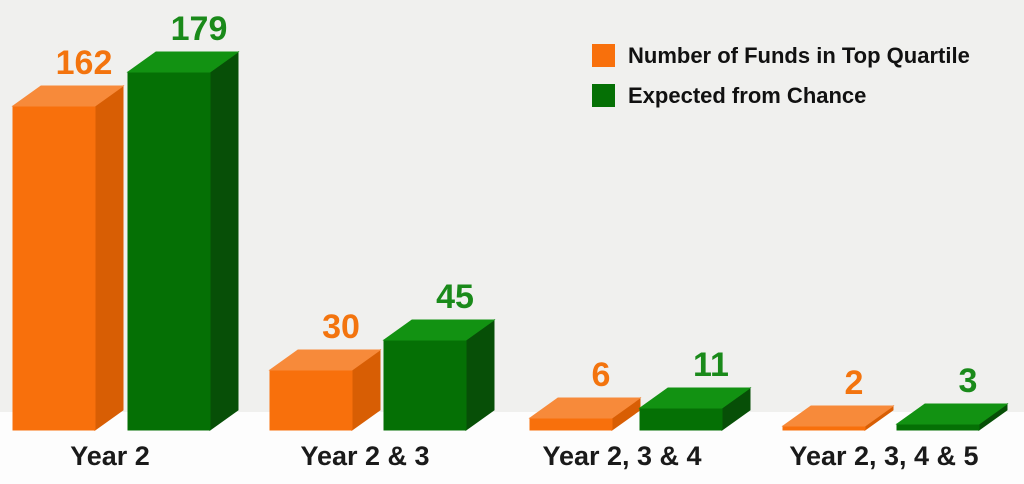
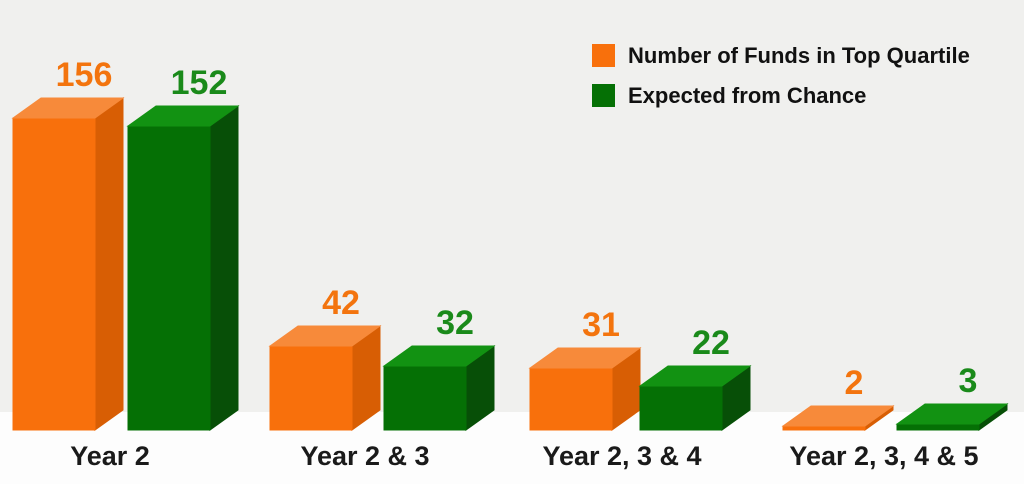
Number of Funds in Top Quartile/Year 2: 162 -> 156
Expected from Chance/Year 2: 179 -> 152
Number of Funds in Top Quartile/Year 2 & 3: 30 -> 42
Expected from Chance/Year 2 & 3: 45 -> 32
Number of Funds in Top Quartile/Year 2, 3 & 4: 6 -> 31
Expected from Chance/Year 2, 3 & 4: 11 -> 22
